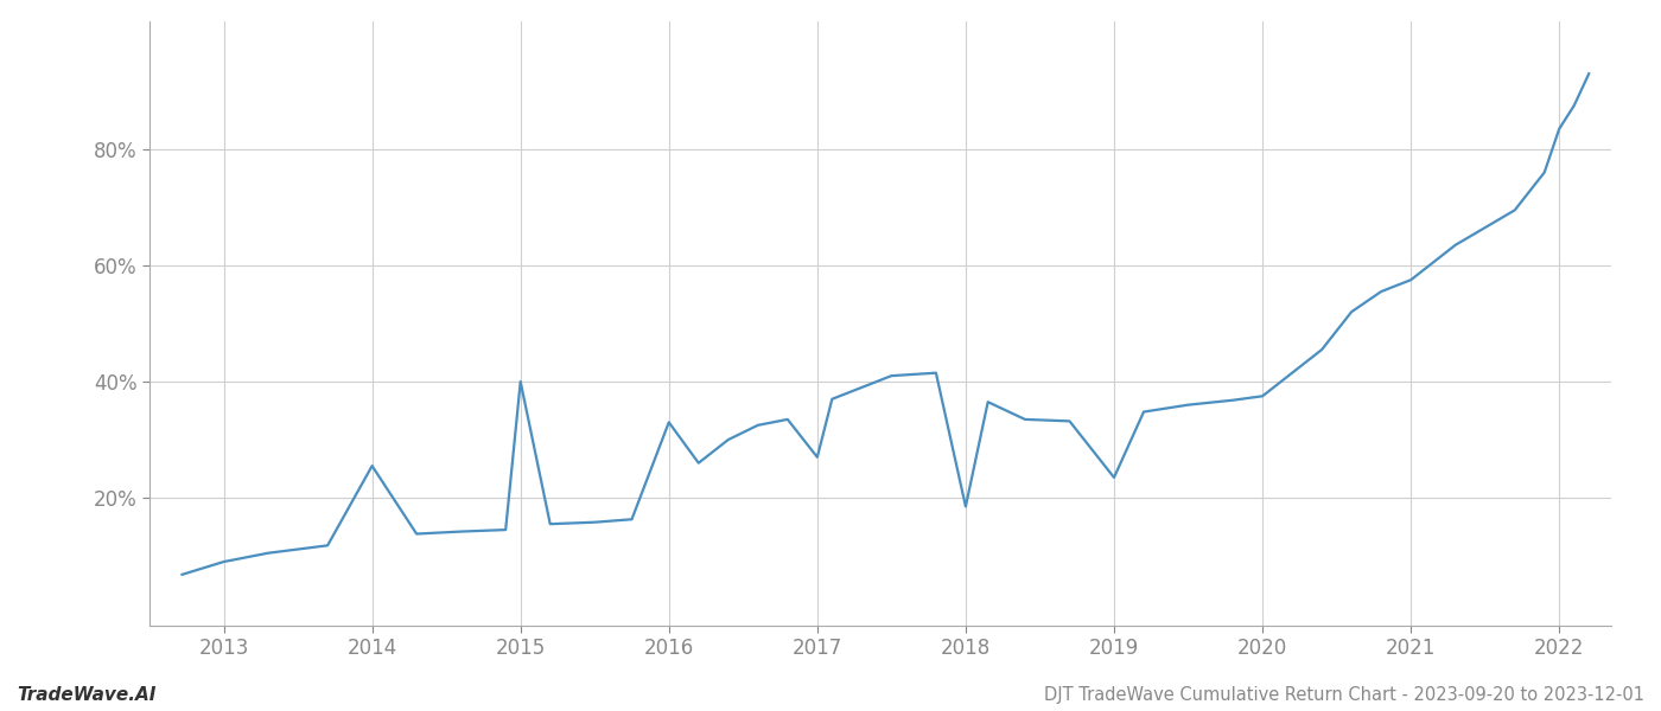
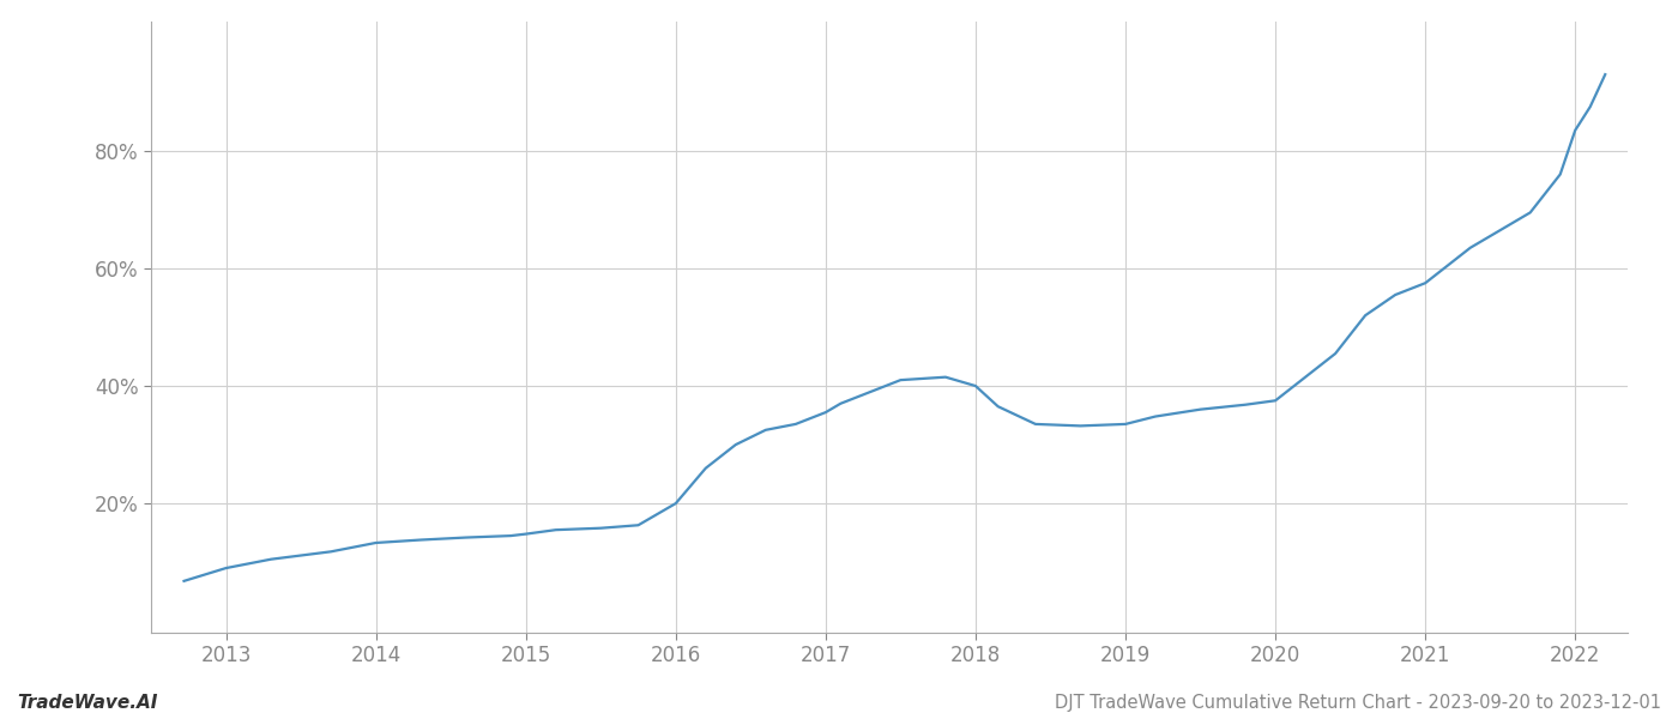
2014: 25.5% -> 13.3%
2015: 40.0% -> 14.8%
2016: 33.0% -> 20.0%
2017: 27.0% -> 35.5%
2018: 18.5% -> 40.0%
2019: 23.5% -> 33.5%
